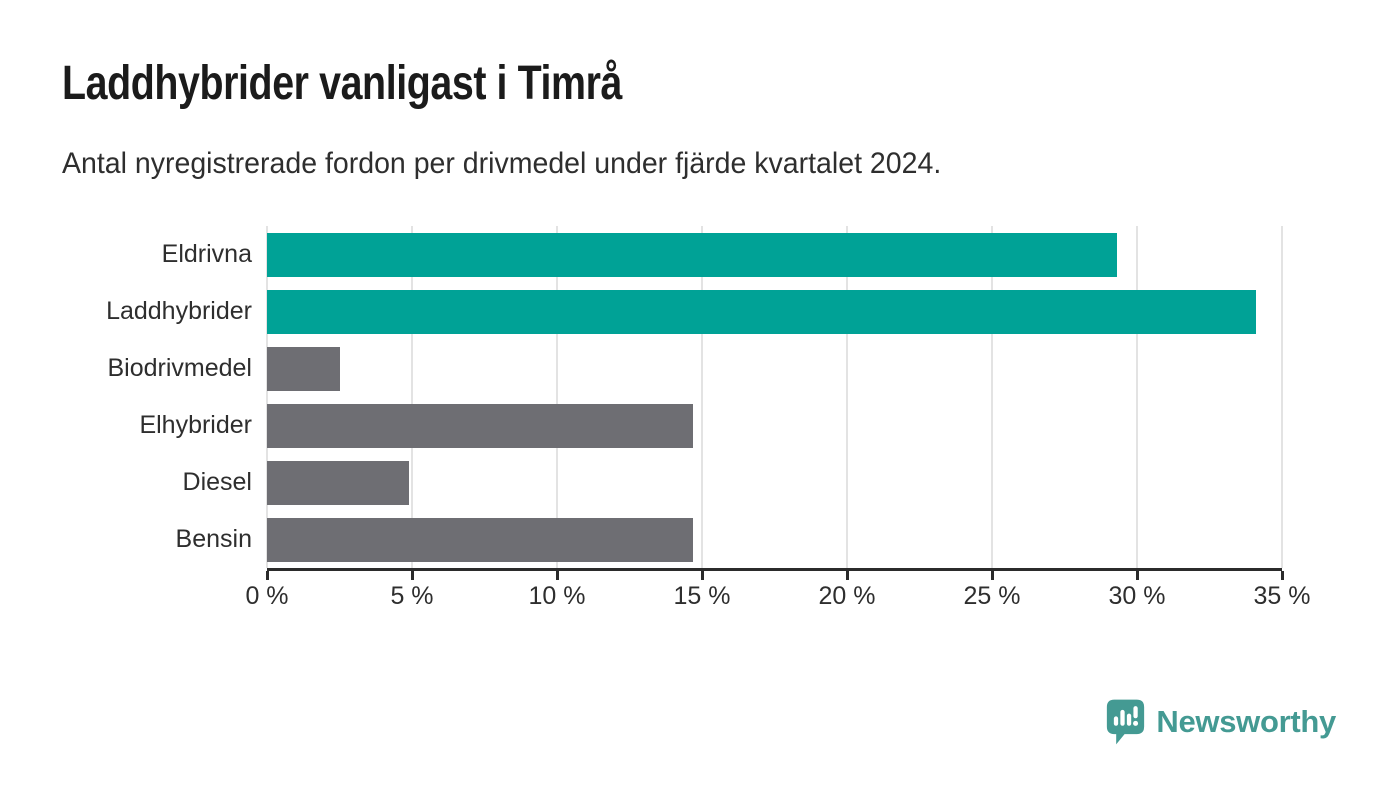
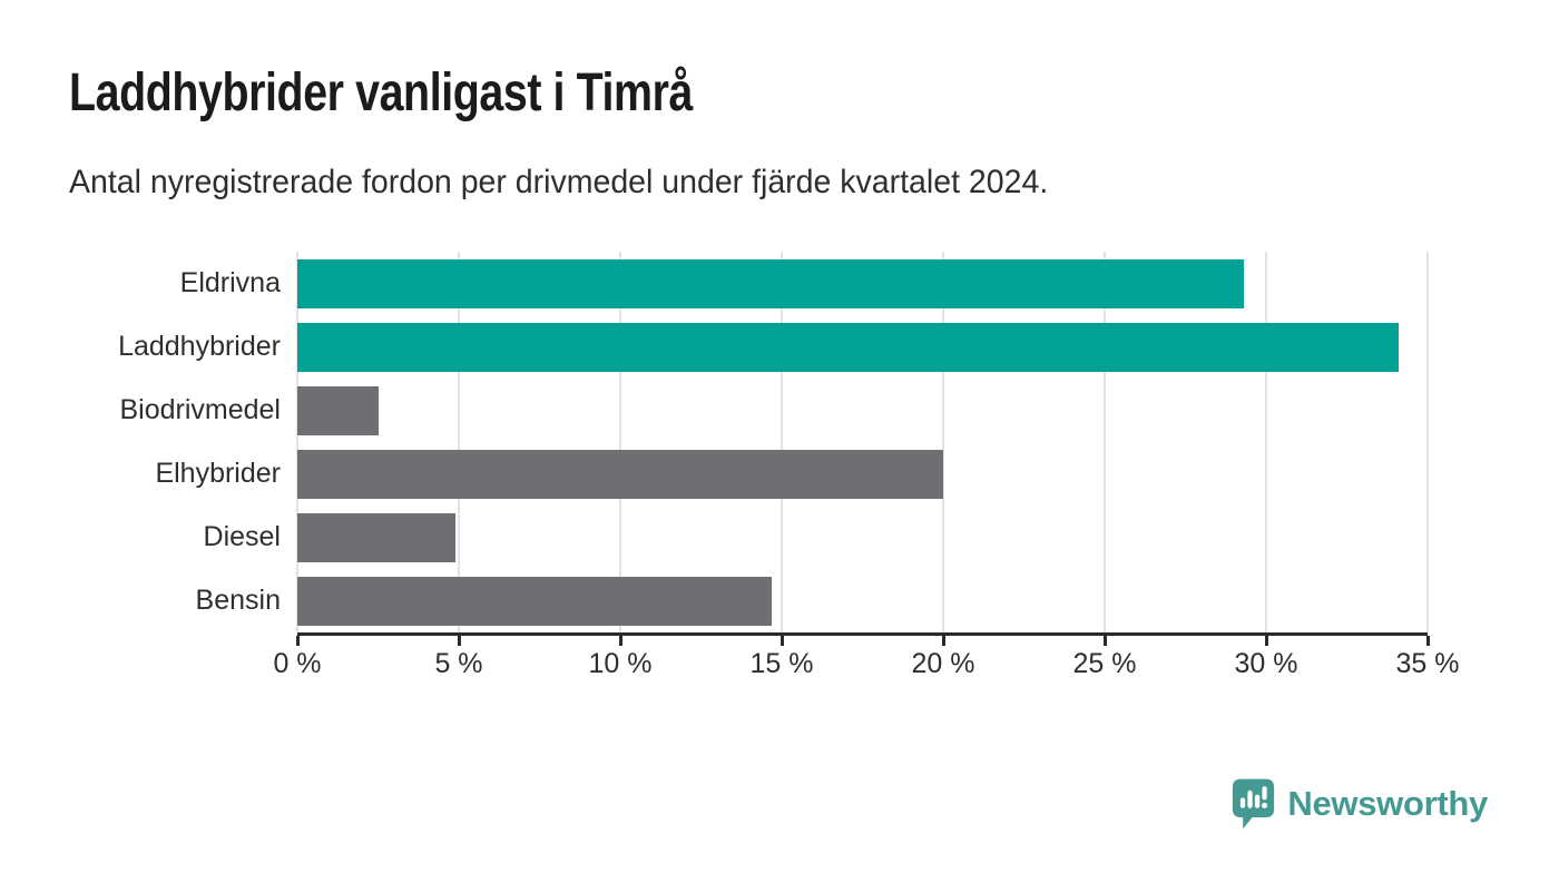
Elhybrider: 14.7% -> 20.0%
